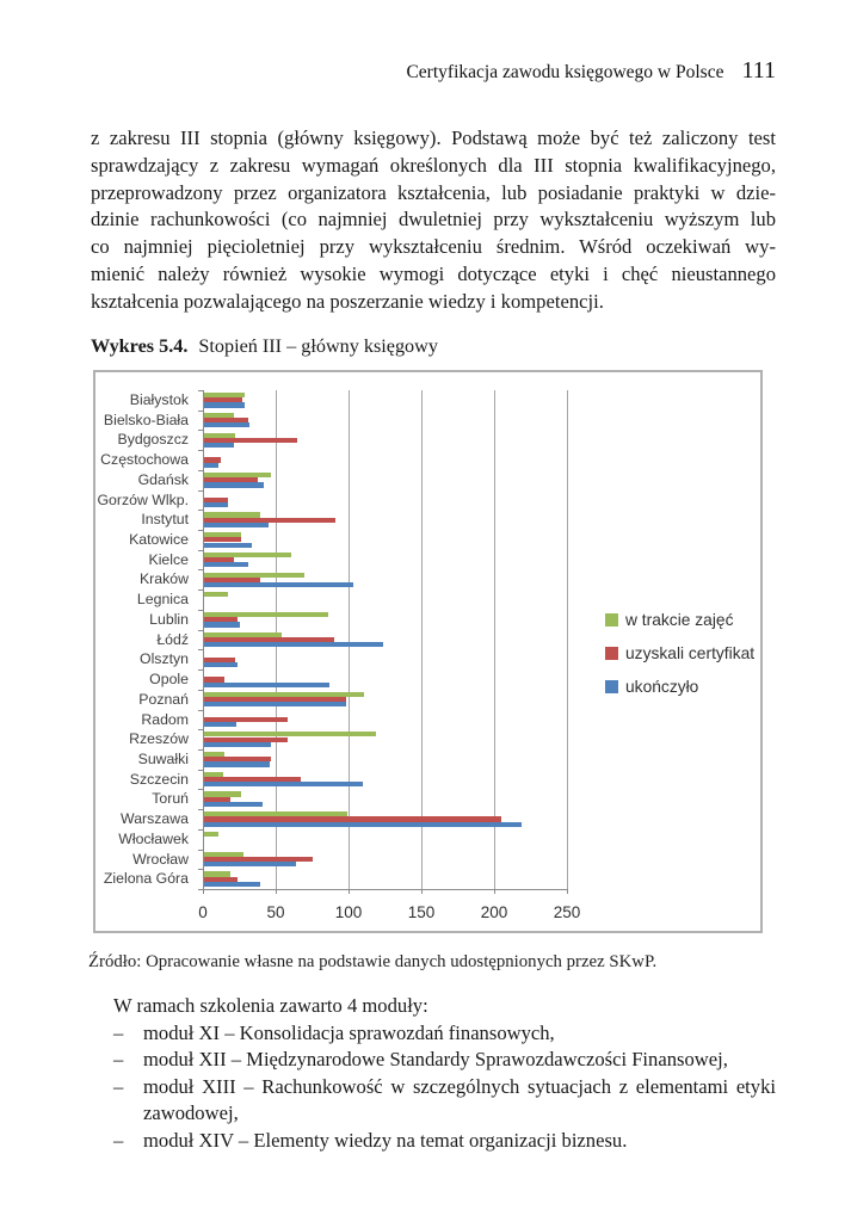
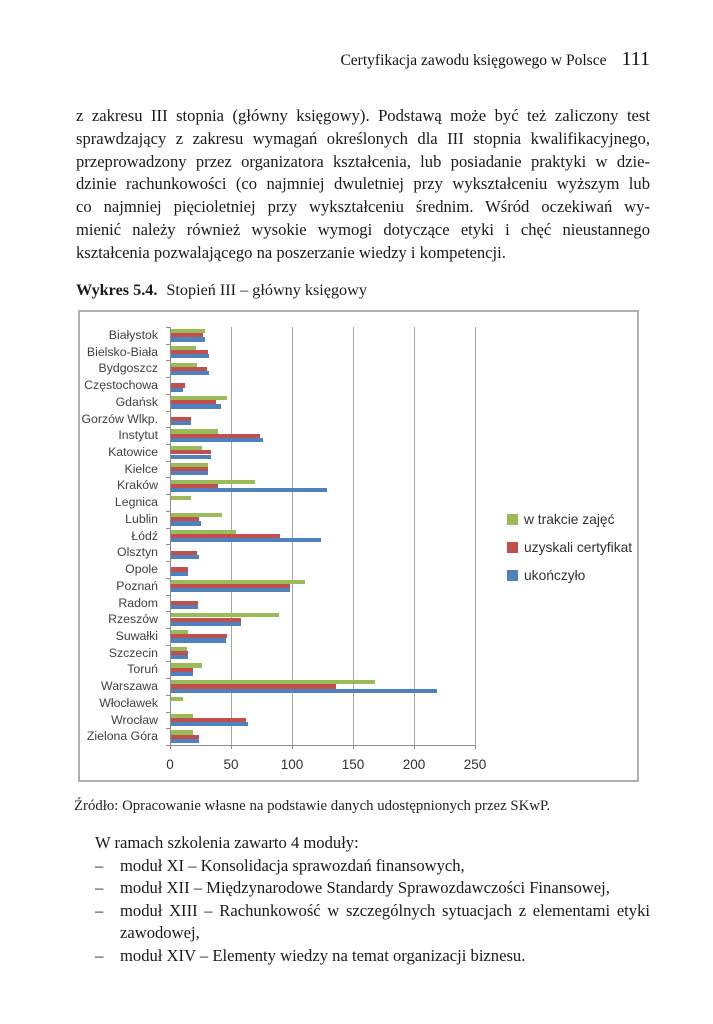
uzyskali certyfikat/Bydgoszcz: 65 -> 30
ukończyło/Bydgoszcz: 21 -> 32
uzyskali certyfikat/Instytut: 91 -> 74
ukończyło/Instytut: 45 -> 76
uzyskali certyfikat/Katowice: 26 -> 34
w trakcie zajęć/Kielce: 61 -> 31
uzyskali certyfikat/Kielce: 21 -> 31
ukończyło/Kraków: 103 -> 129
w trakcie zajęć/Lublin: 86 -> 43
ukończyło/Opole: 87 -> 15
uzyskali certyfikat/Radom: 58 -> 23
w trakcie zajęć/Rzeszów: 119 -> 89
ukończyło/Rzeszów: 47 -> 58
uzyskali certyfikat/Szczecin: 67 -> 15
ukończyło/Szczecin: 110 -> 15
ukończyło/Toruń: 41 -> 19
w trakcie zajęć/Warszawa: 99 -> 168
uzyskali certyfikat/Warszawa: 205 -> 136
w trakcie zajęć/Wrocław: 28 -> 19
uzyskali certyfikat/Wrocław: 75 -> 62
ukończyło/Zielona Góra: 39 -> 24
